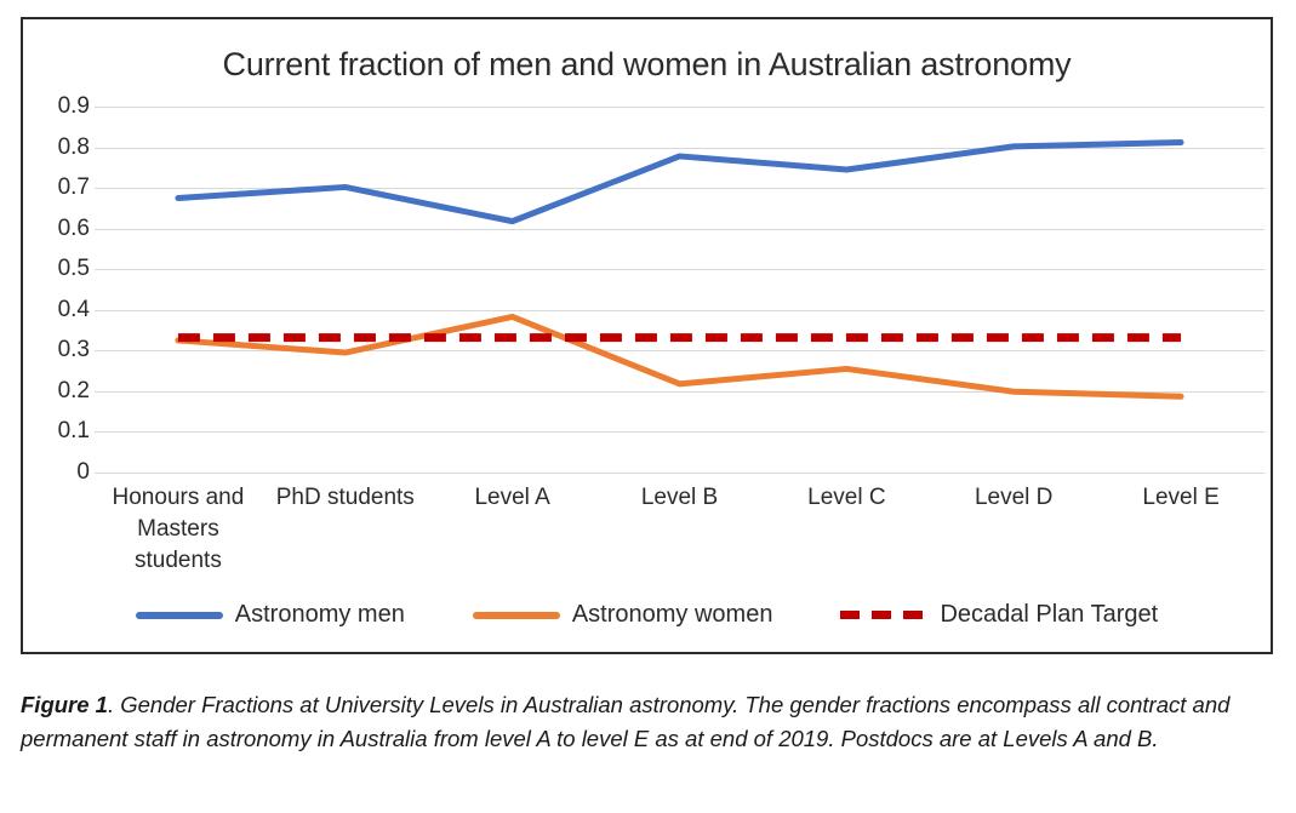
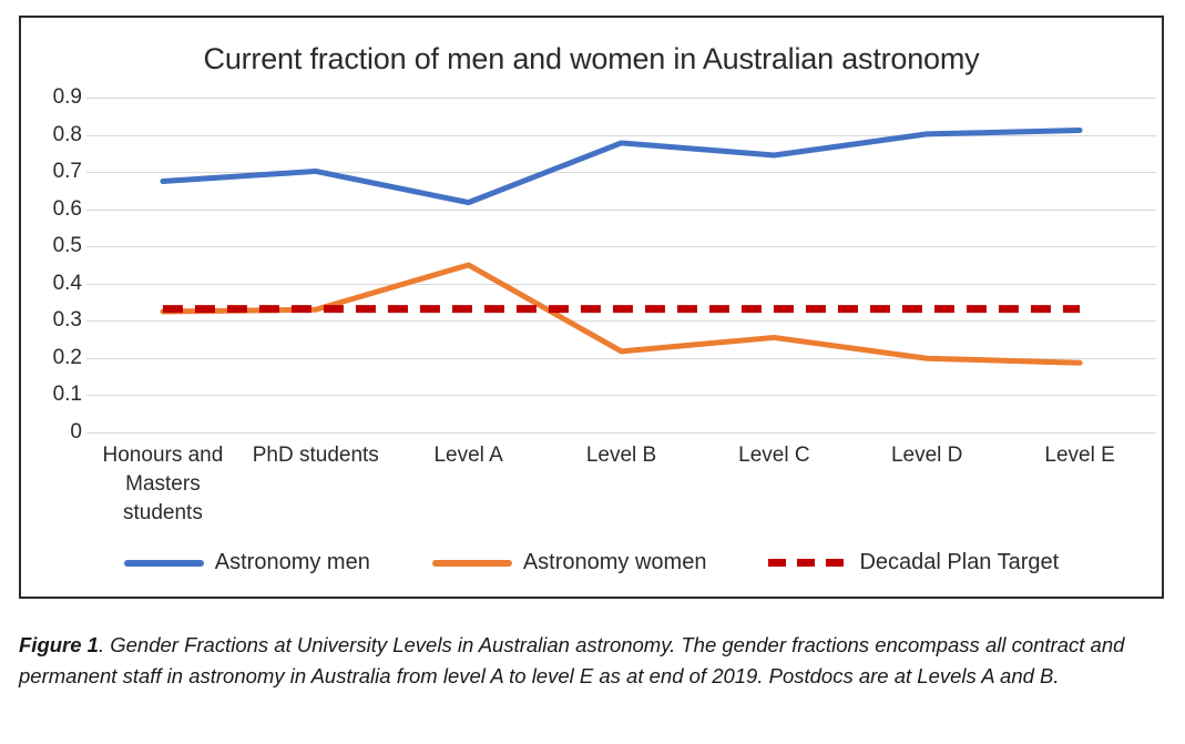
Astronomy women/PhD students: 0.29 -> 0.33
Astronomy women/Level A: 0.38 -> 0.45
